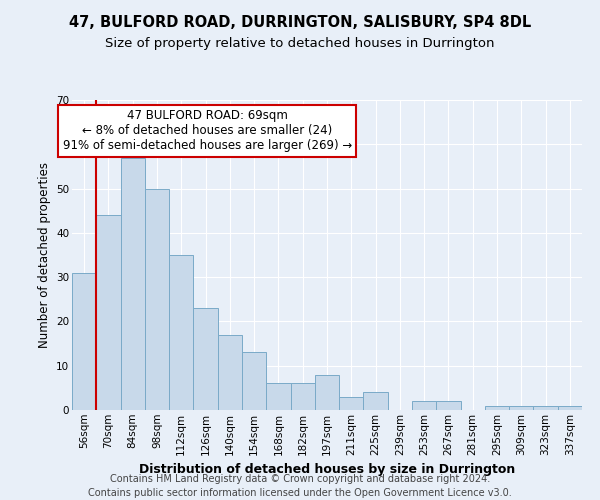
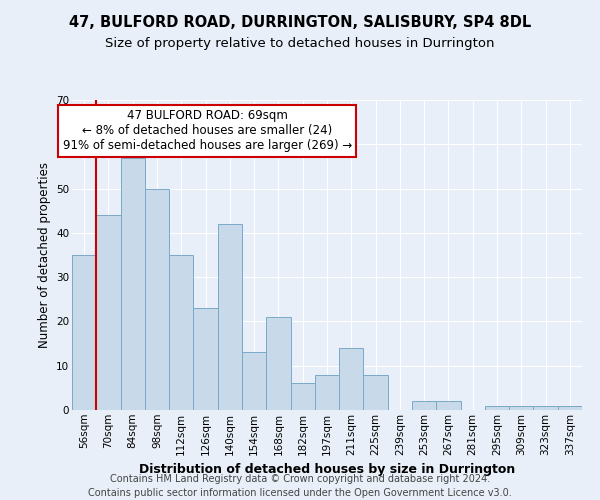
56sqm: 31 -> 35
140sqm: 17 -> 42
168sqm: 6 -> 21
211sqm: 3 -> 14
225sqm: 4 -> 8
